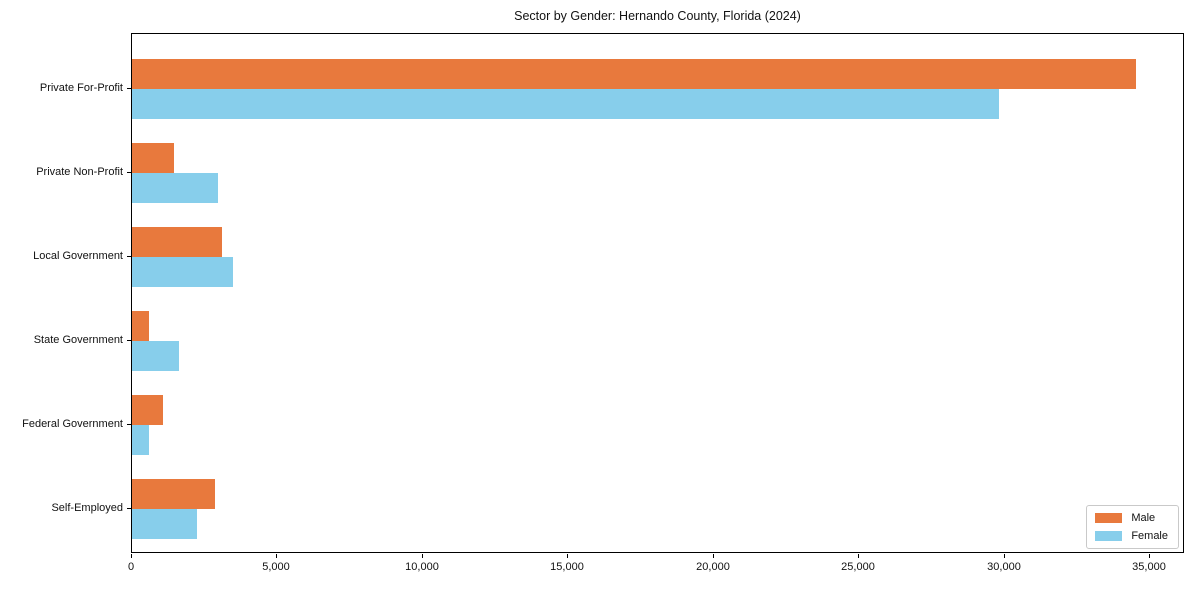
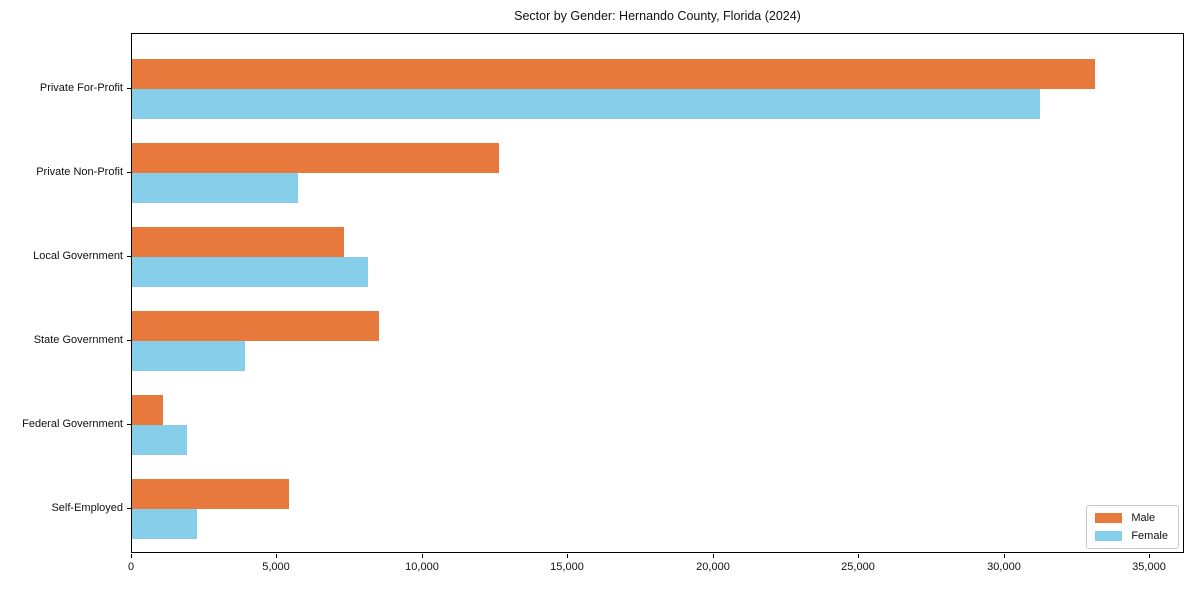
Male/Private For-Profit: 34500 -> 33100
Female/Private For-Profit: 29800 -> 31200
Male/Private Non-Profit: 1500 -> 12600
Female/Private Non-Profit: 2900 -> 5700
Male/Local Government: 3100 -> 7300
Female/Local Government: 3500 -> 8100
Male/State Government: 600 -> 8500
Female/State Government: 1600 -> 3900
Female/Federal Government: 600 -> 1900
Male/Self-Employed: 2800 -> 5400
